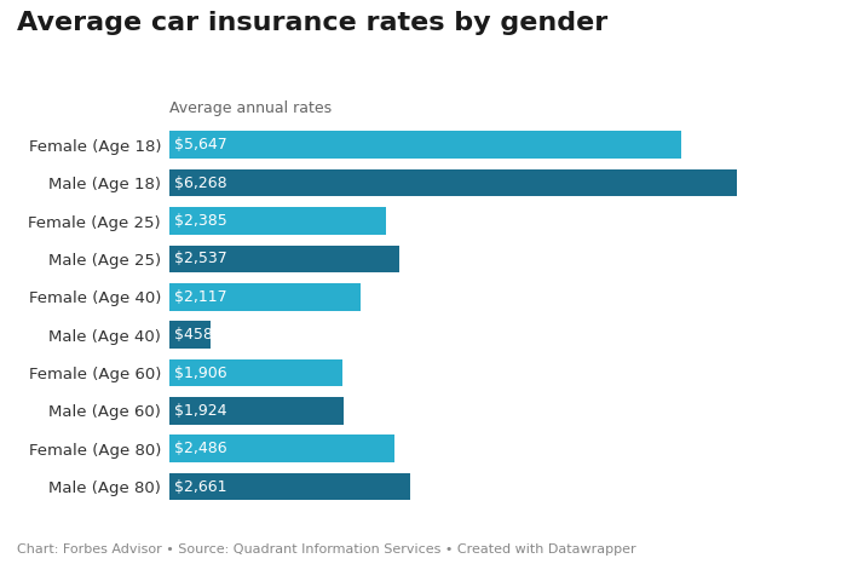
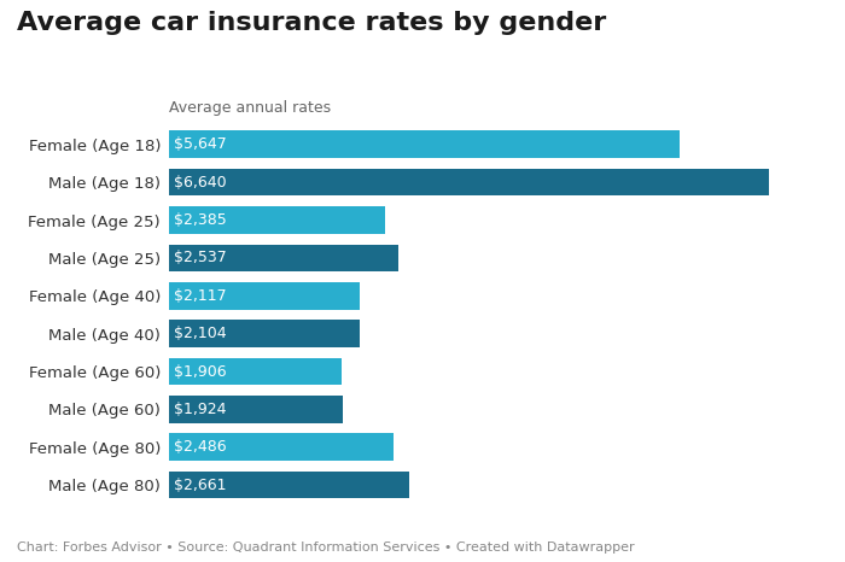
Male (Age 18): $6,268 -> $6,640
Male (Age 40): $458 -> $2,104
